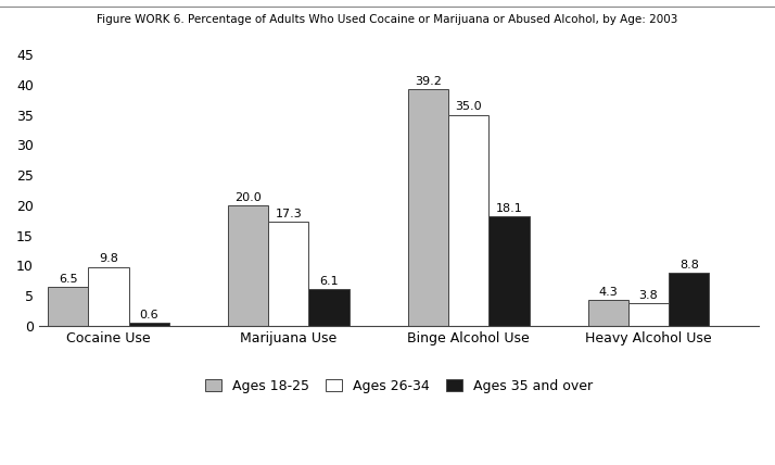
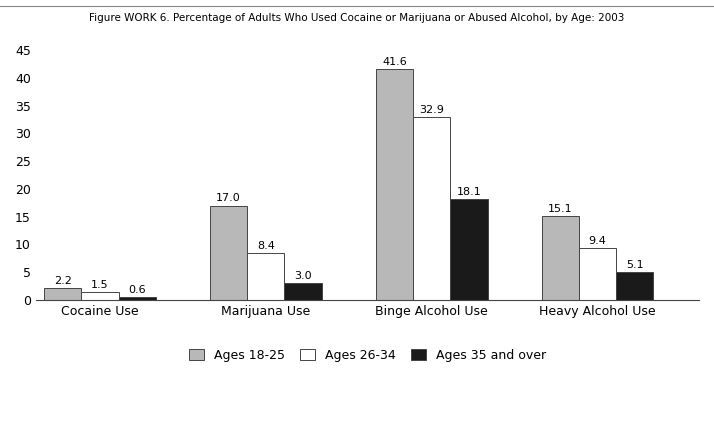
Ages 18-25/Cocaine Use: 6.5 -> 2.2
Ages 26-34/Cocaine Use: 9.8 -> 1.5
Ages 18-25/Marijuana Use: 20.0 -> 17.0
Ages 26-34/Marijuana Use: 17.3 -> 8.4
Ages 35 and over/Marijuana Use: 6.1 -> 3.0
Ages 18-25/Binge Alcohol Use: 39.2 -> 41.6
Ages 26-34/Binge Alcohol Use: 35.0 -> 32.9
Ages 18-25/Heavy Alcohol Use: 4.3 -> 15.1
Ages 26-34/Heavy Alcohol Use: 3.8 -> 9.4
Ages 35 and over/Heavy Alcohol Use: 8.8 -> 5.1
